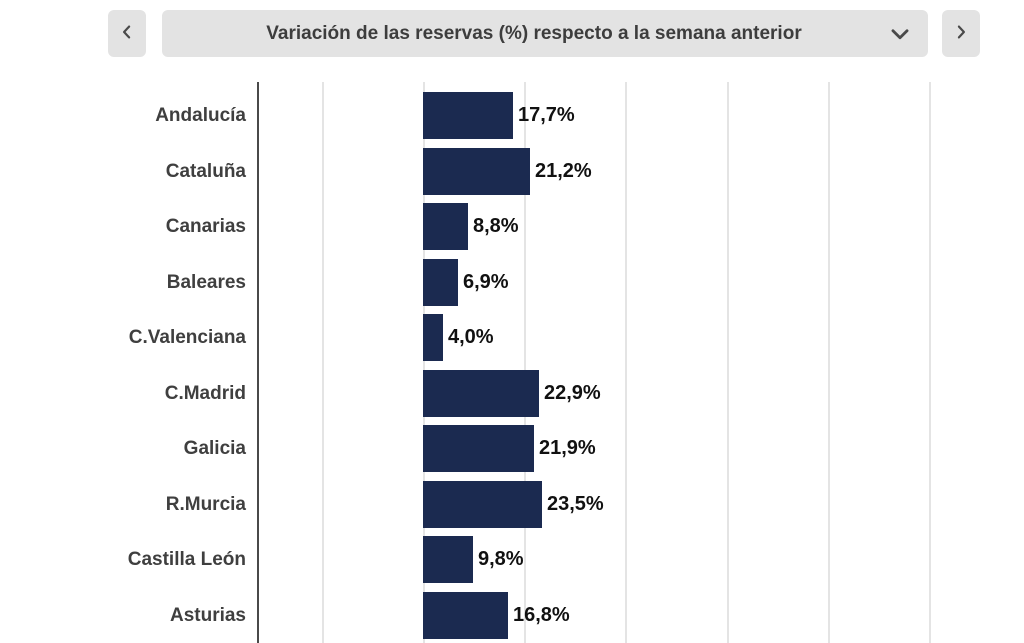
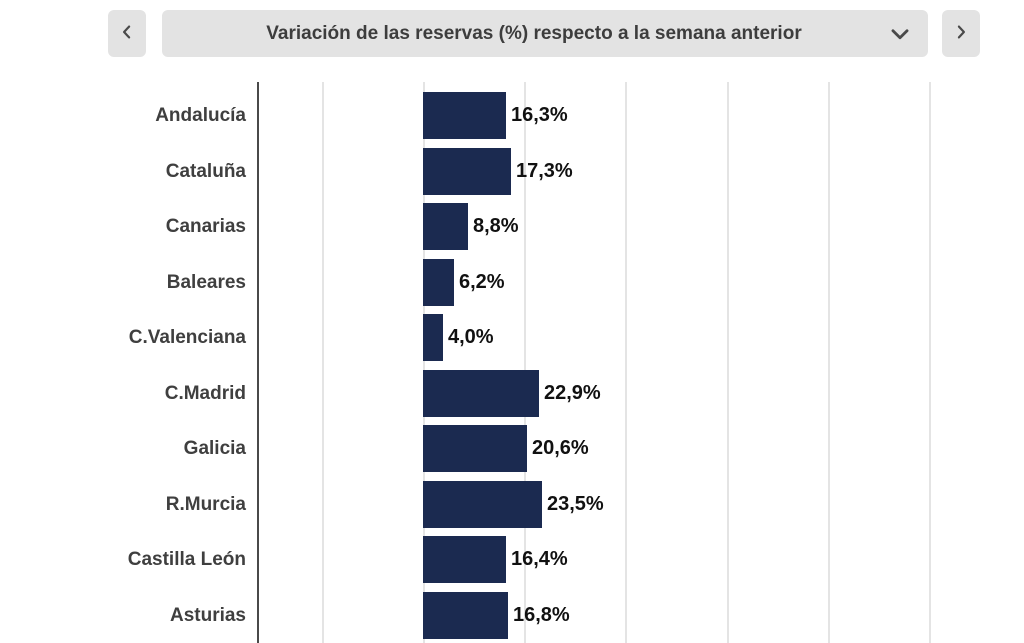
Andalucía: 17,7% -> 16,3%
Cataluña: 21,2% -> 17,3%
Baleares: 6,9% -> 6,2%
Galicia: 21,9% -> 20,6%
Castilla León: 9,8% -> 16,4%
